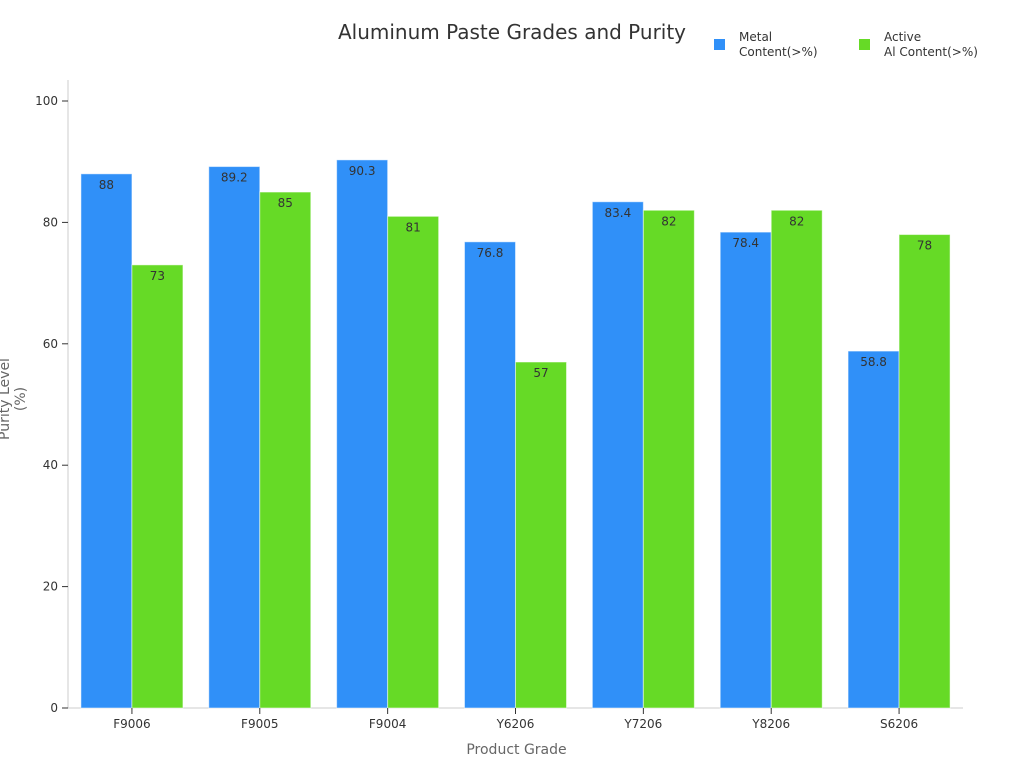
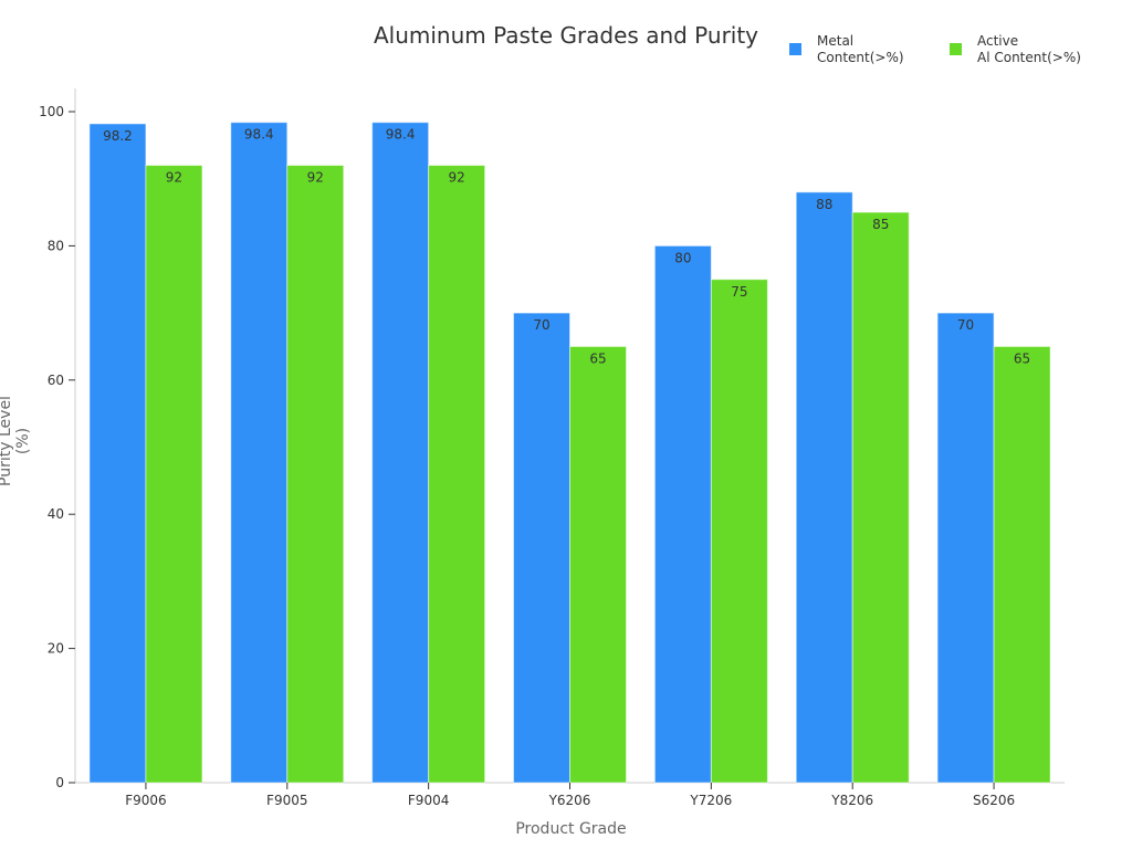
Metal Content(>%)/F9006: 88 -> 98.2
Active Al Content(>%)/F9006: 73 -> 92
Metal Content(>%)/F9005: 89.2 -> 98.4
Active Al Content(>%)/F9005: 85 -> 92
Metal Content(>%)/F9004: 90.3 -> 98.4
Active Al Content(>%)/F9004: 81 -> 92
Metal Content(>%)/Y6206: 76.8 -> 70
Active Al Content(>%)/Y6206: 57 -> 65
Metal Content(>%)/Y7206: 83.4 -> 80
Active Al Content(>%)/Y7206: 82 -> 75
Metal Content(>%)/Y8206: 78.4 -> 88
Active Al Content(>%)/Y8206: 82 -> 85
Metal Content(>%)/S6206: 58.8 -> 70
Active Al Content(>%)/S6206: 78 -> 65
